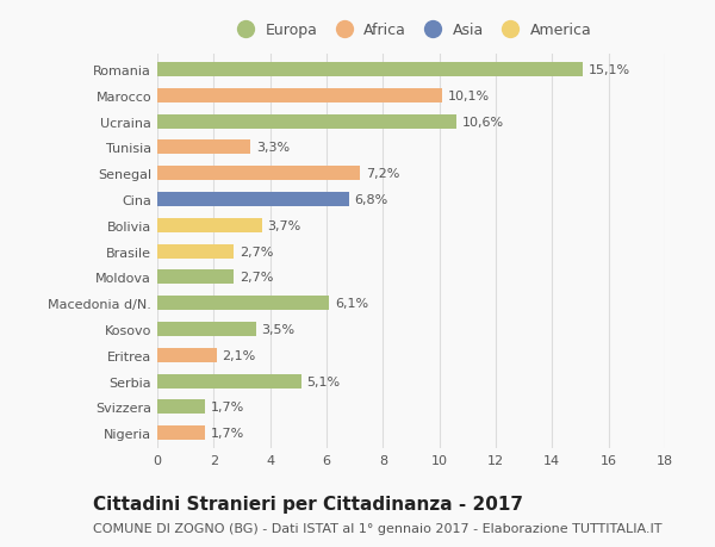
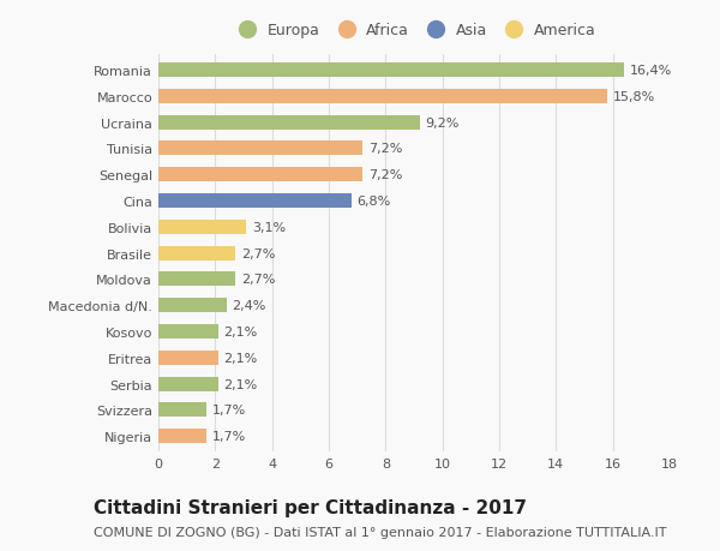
Romania: 15,1% -> 16,4%
Marocco: 10,1% -> 15,8%
Ucraina: 10,6% -> 9,2%
Tunisia: 3,3% -> 7,2%
Bolivia: 3,7% -> 3,1%
Macedonia d/N.: 6,1% -> 2,4%
Kosovo: 3,5% -> 2,1%
Serbia: 5,1% -> 2,1%
